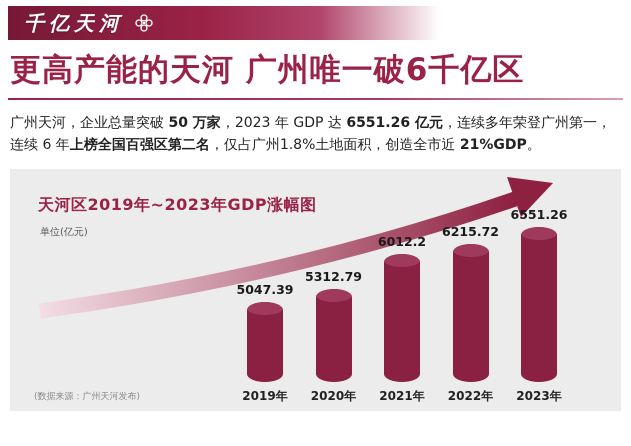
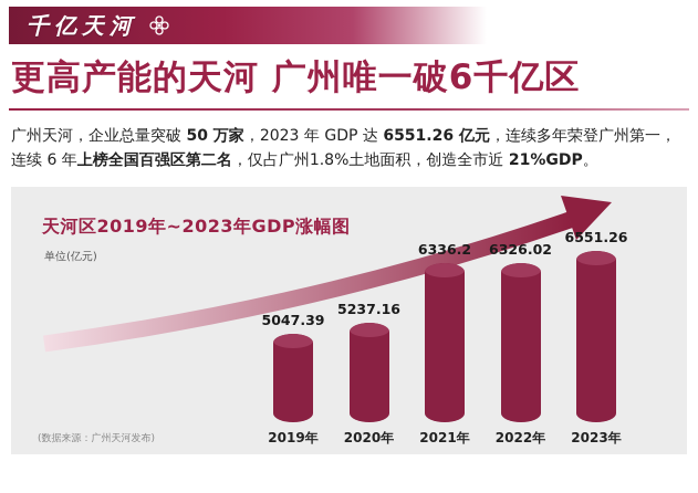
2020年: 5312.79 -> 5237.16
2021年: 6012.2 -> 6336.2
2022年: 6215.72 -> 6326.02
